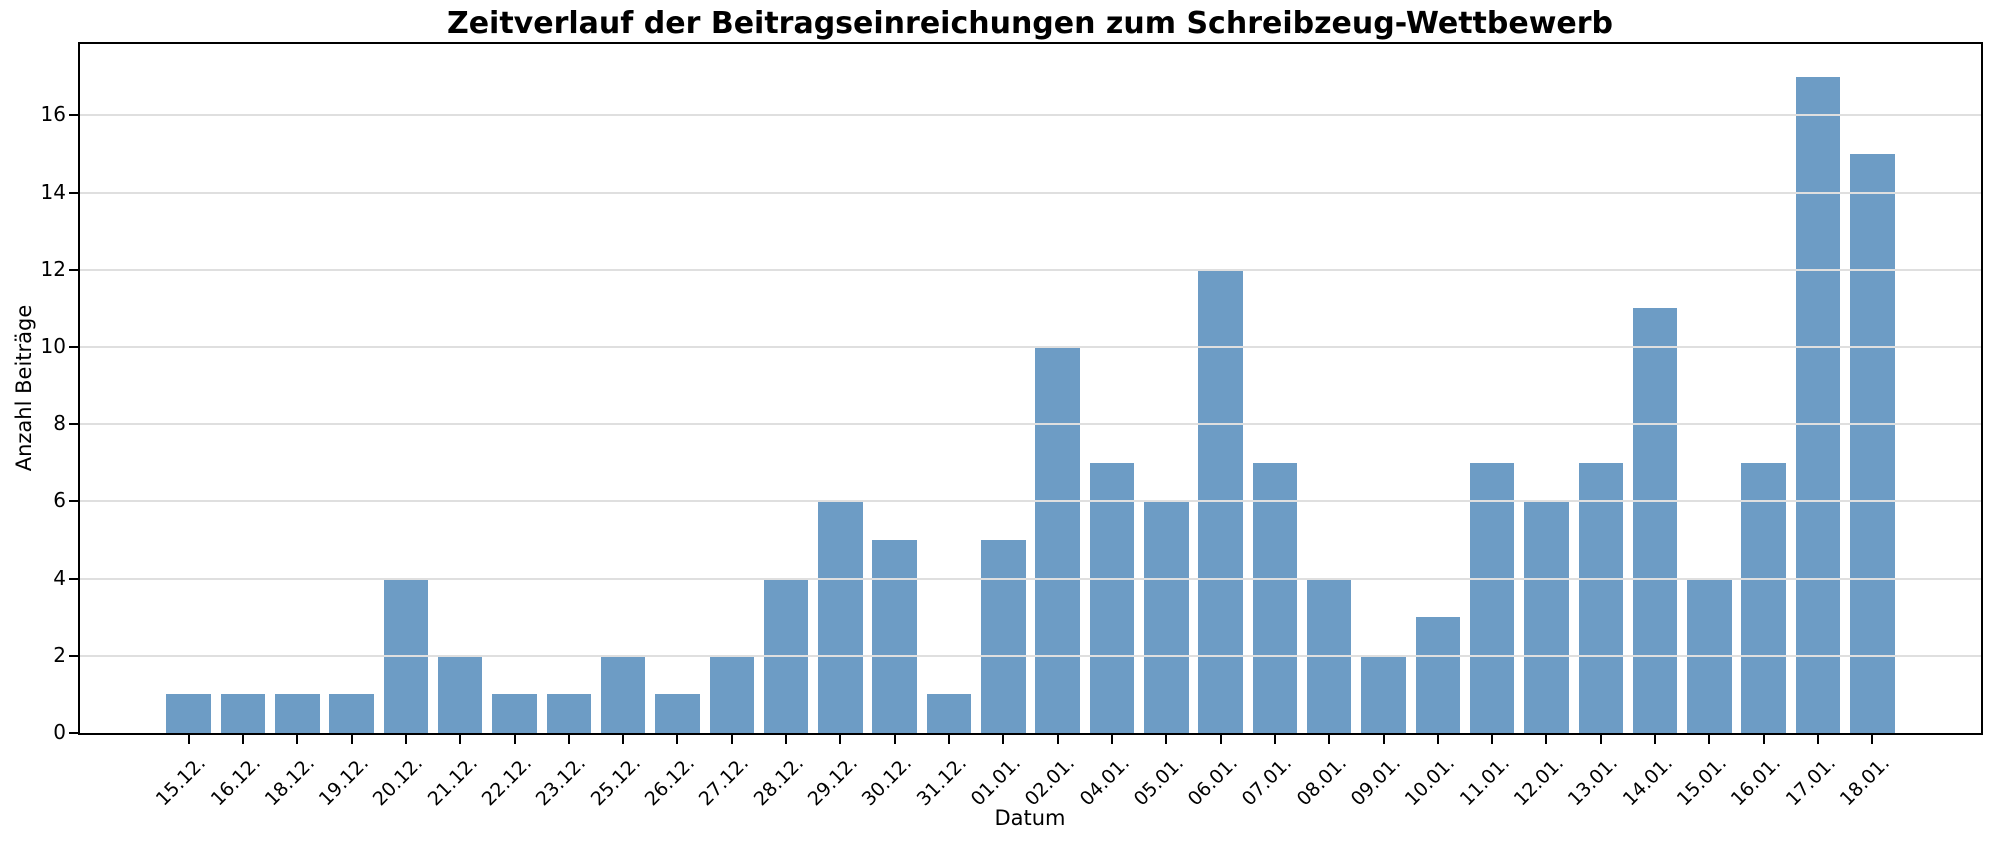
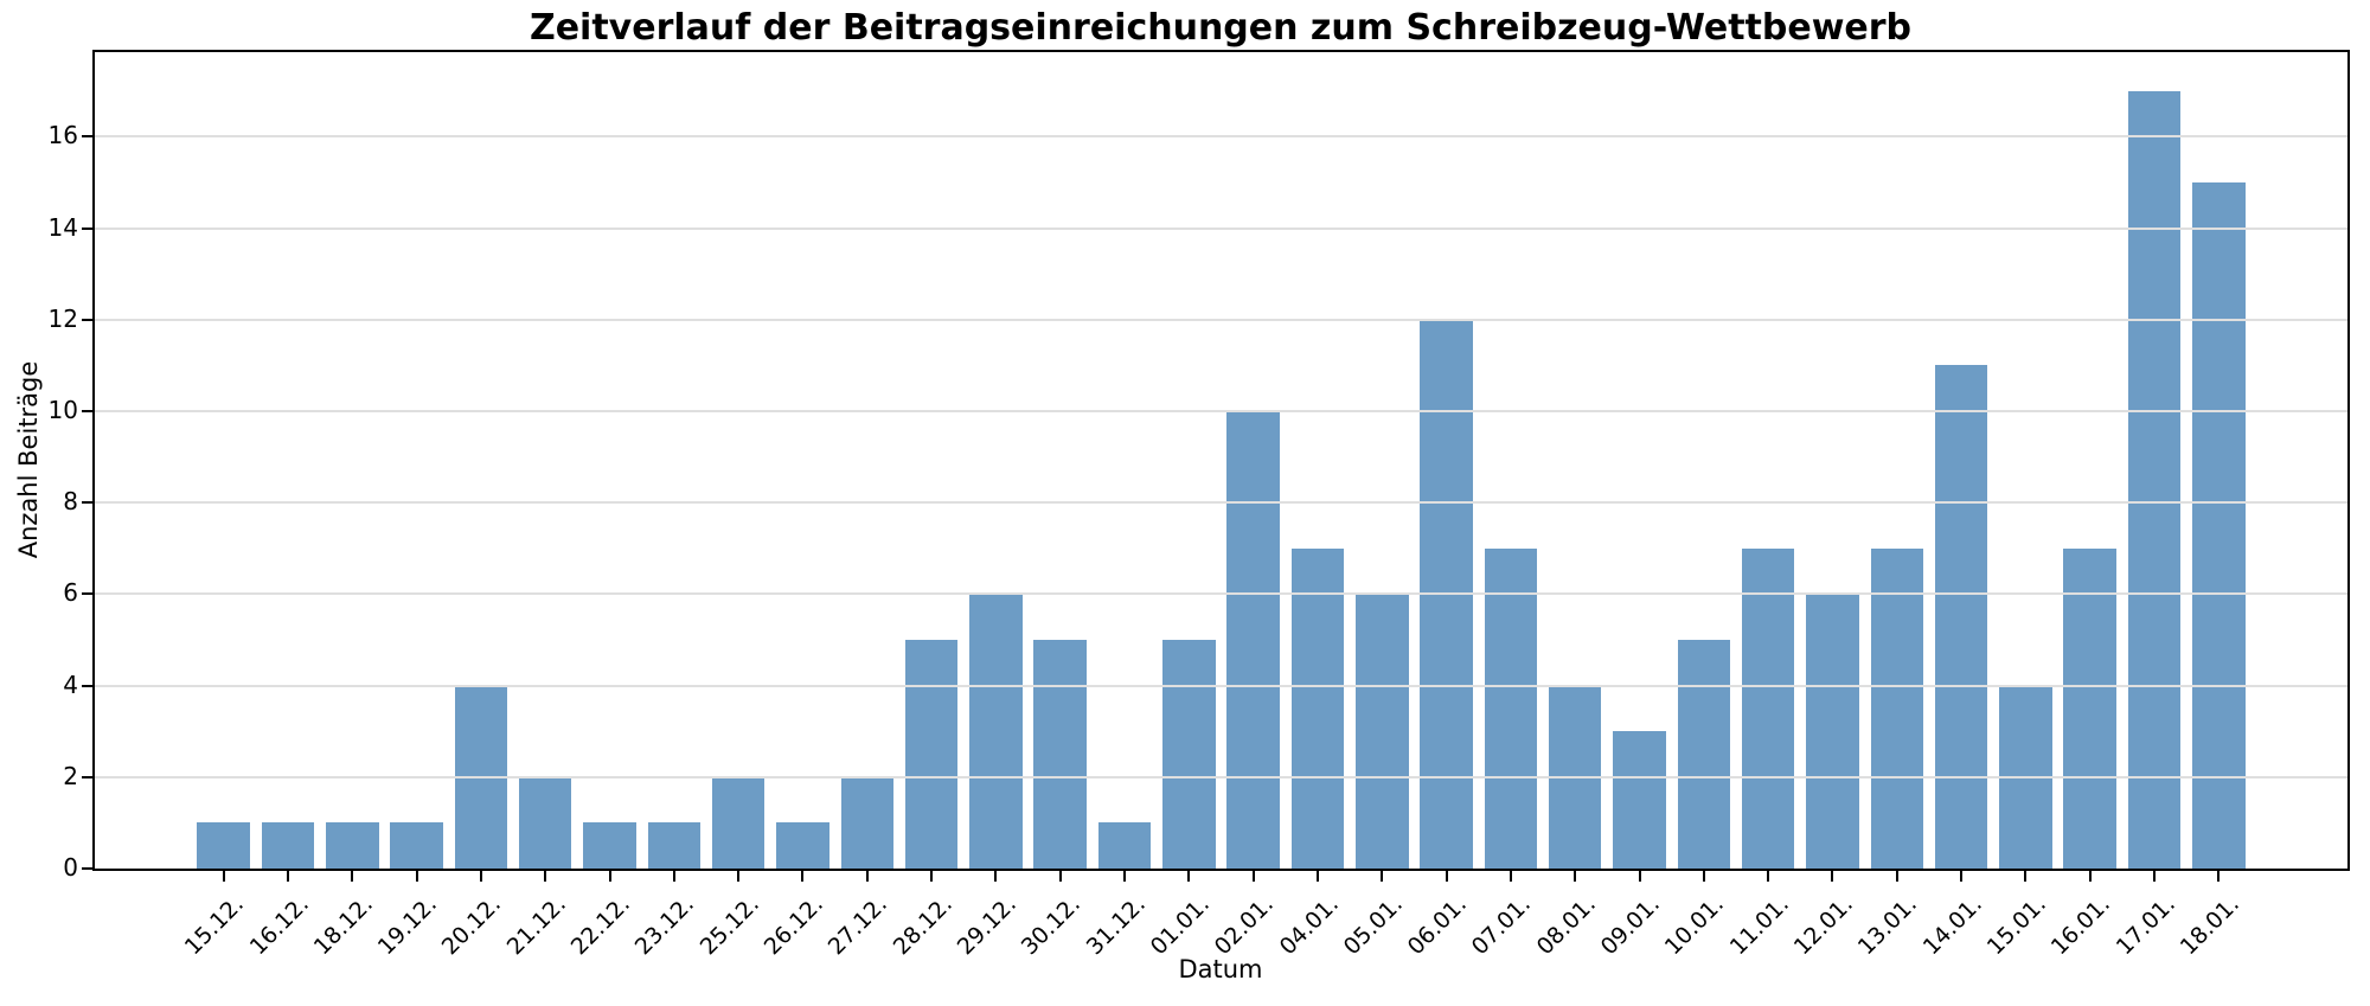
28.12.: 4 -> 5
09.01.: 2 -> 3
10.01.: 3 -> 5
